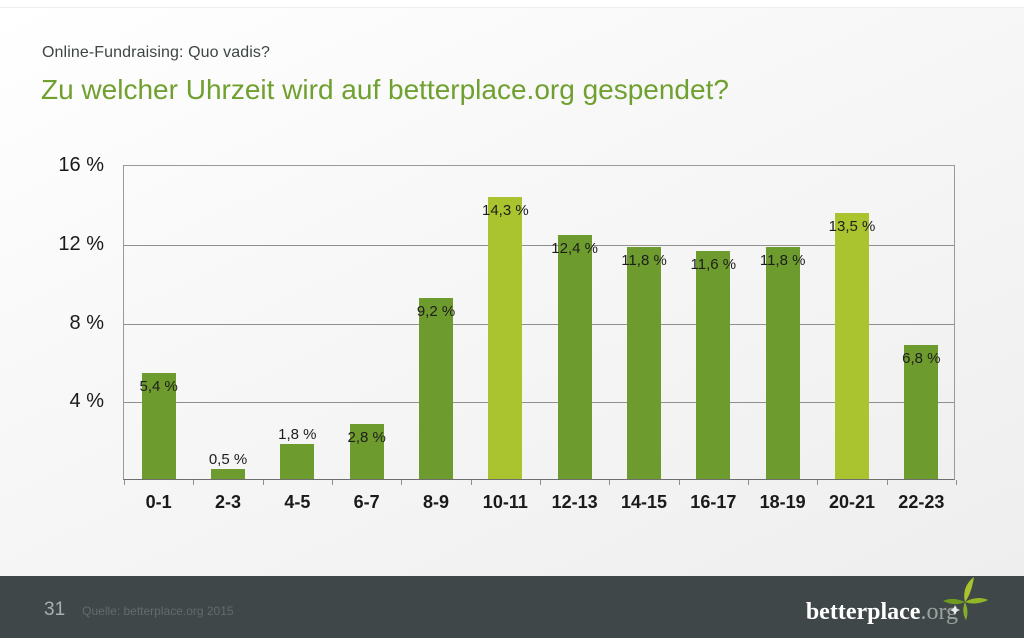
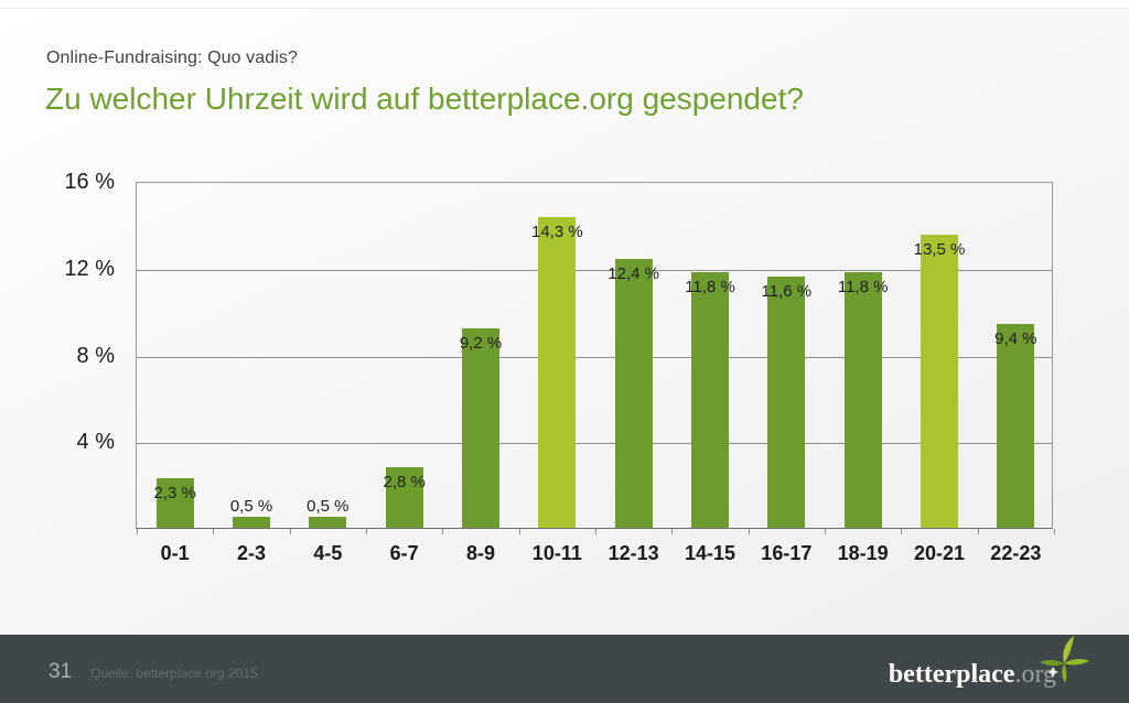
0-1: 5,4 -> 2,3
4-5: 1,8 -> 0,5
22-23: 6,8 -> 9,4
